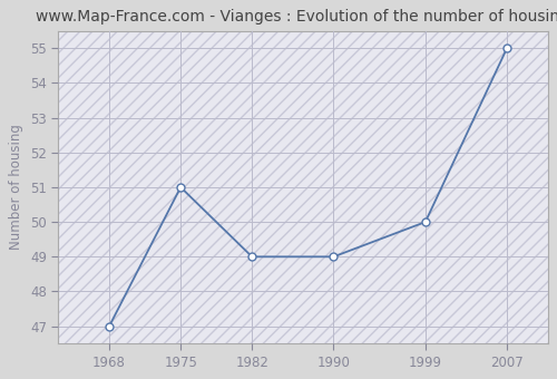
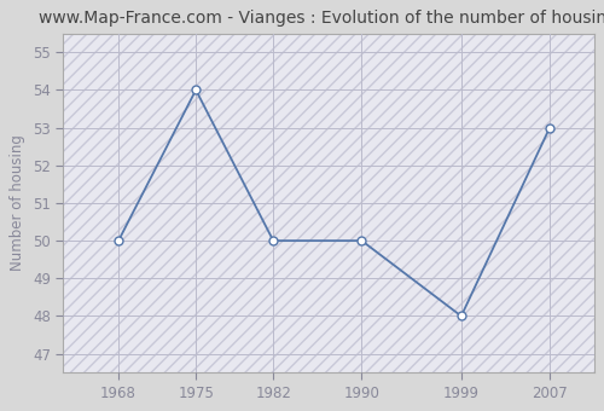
1968: 47 -> 50
1975: 51 -> 54
1982: 49 -> 50
1990: 49 -> 50
1999: 50 -> 48
2007: 55 -> 53
